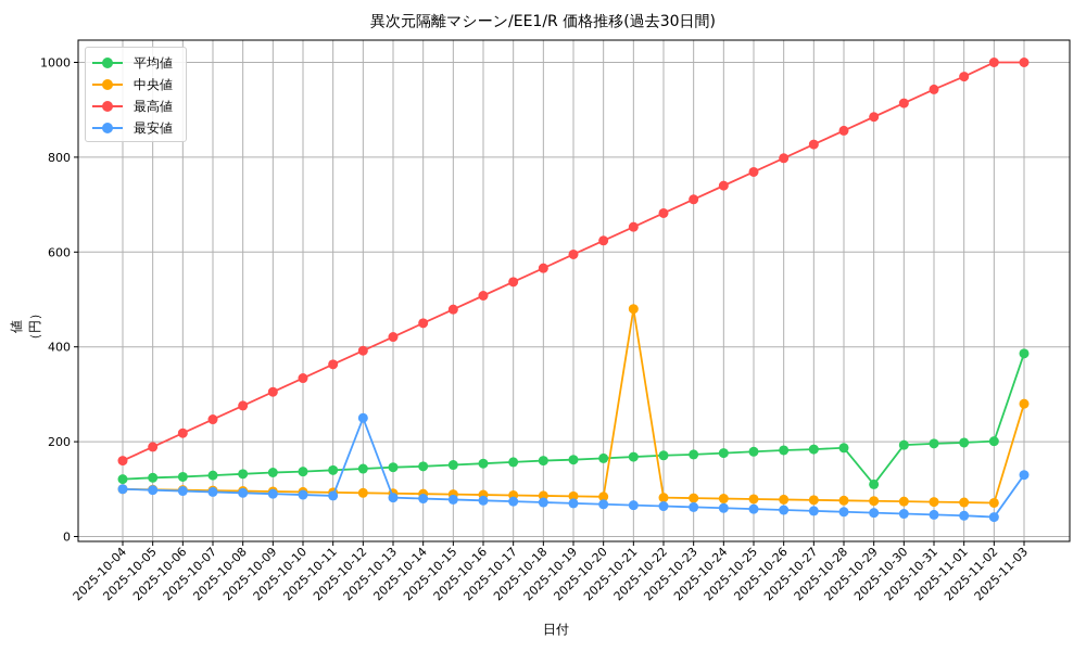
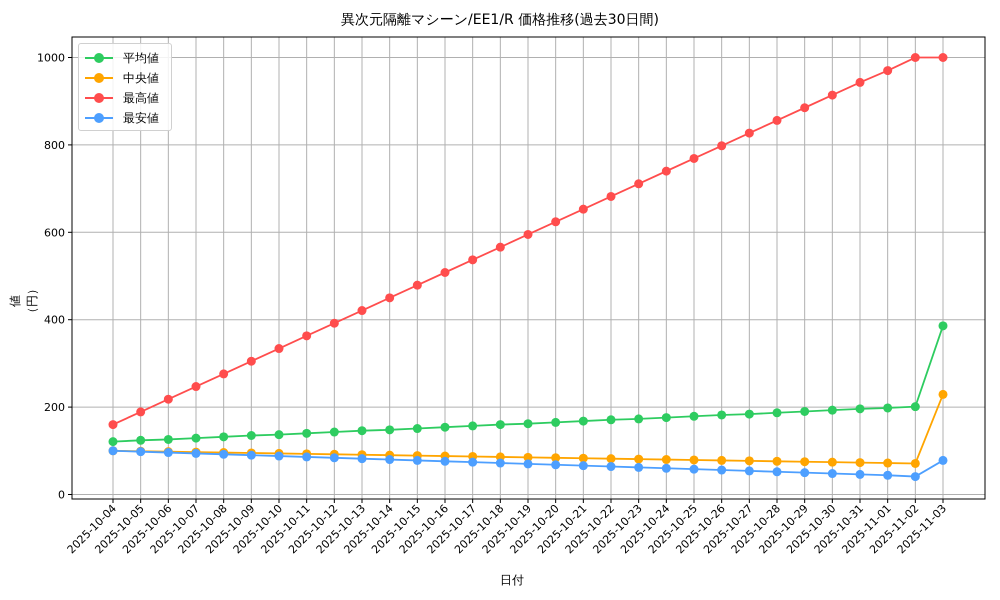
最安値/2025-10-12: 250 -> 80
中央値/2025-10-21: 480 -> 80
平均値/2025-10-29: 110 -> 190
中央値/2025-11-03: 280 -> 230
最安値/2025-11-03: 130 -> 80
